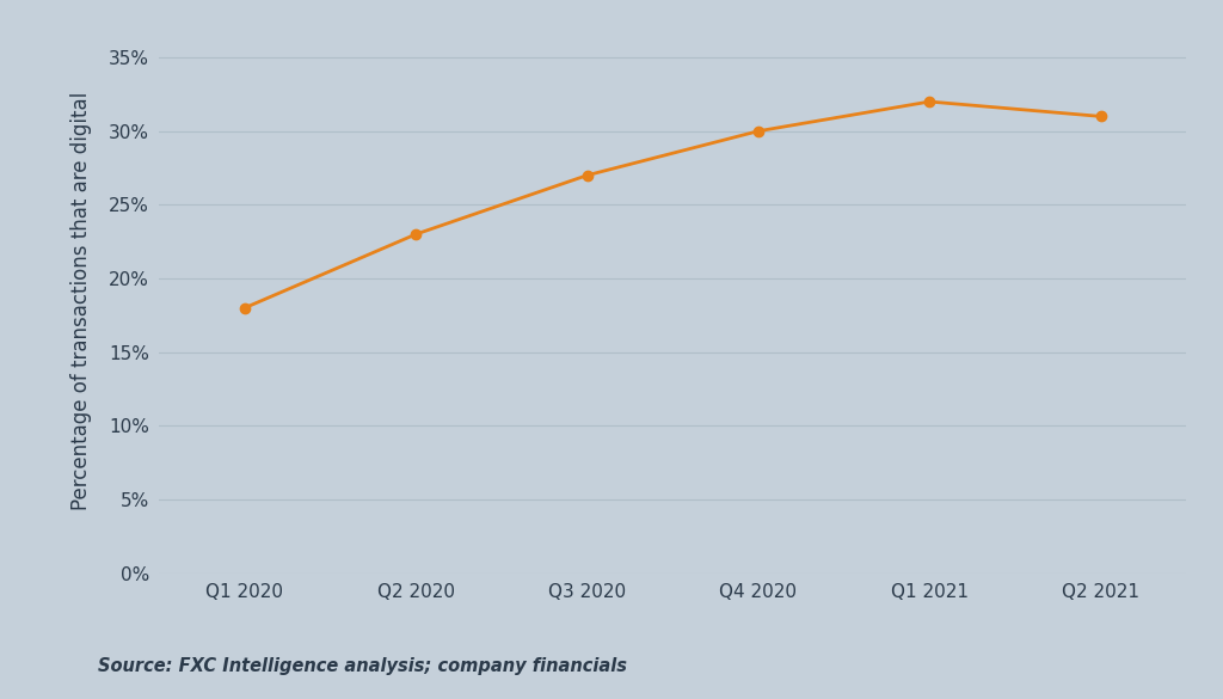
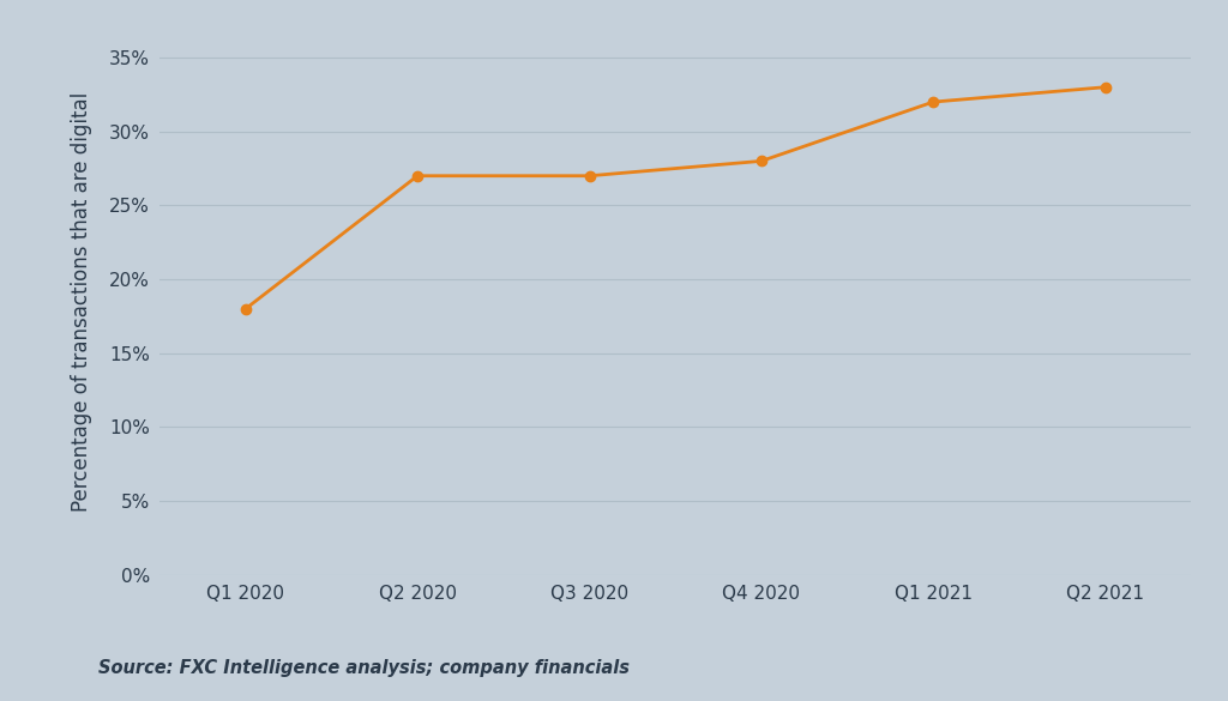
Q2 2020: 23% -> 27%
Q4 2020: 30% -> 28%
Q2 2021: 31% -> 33%
